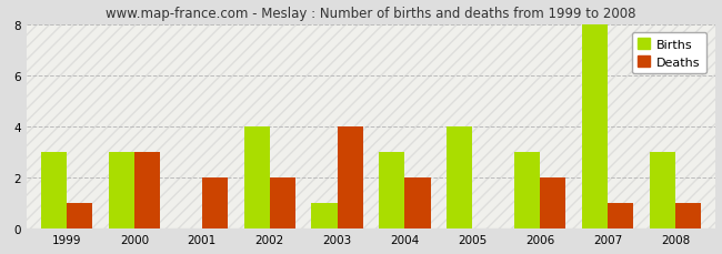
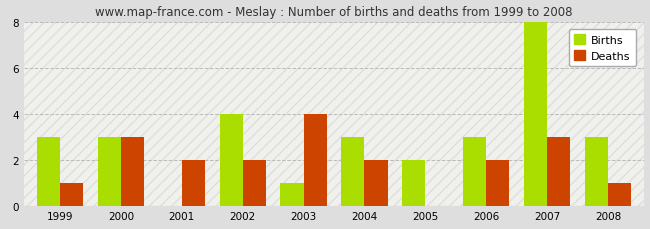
Births/2005: 4 -> 2
Deaths/2007: 1 -> 3
